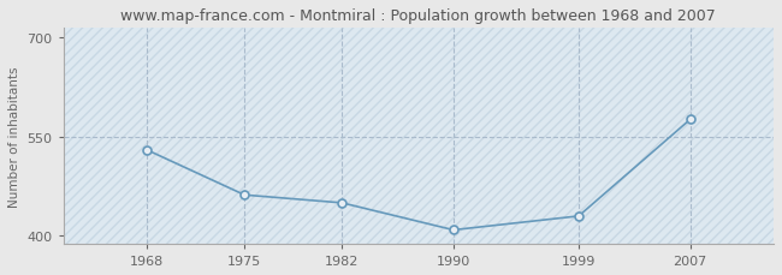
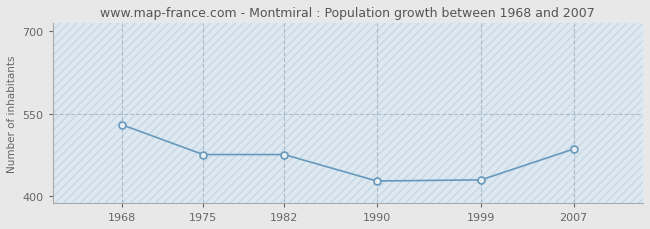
1975: 462 -> 476
1982: 450 -> 476
1990: 409 -> 428
2007: 576 -> 486
